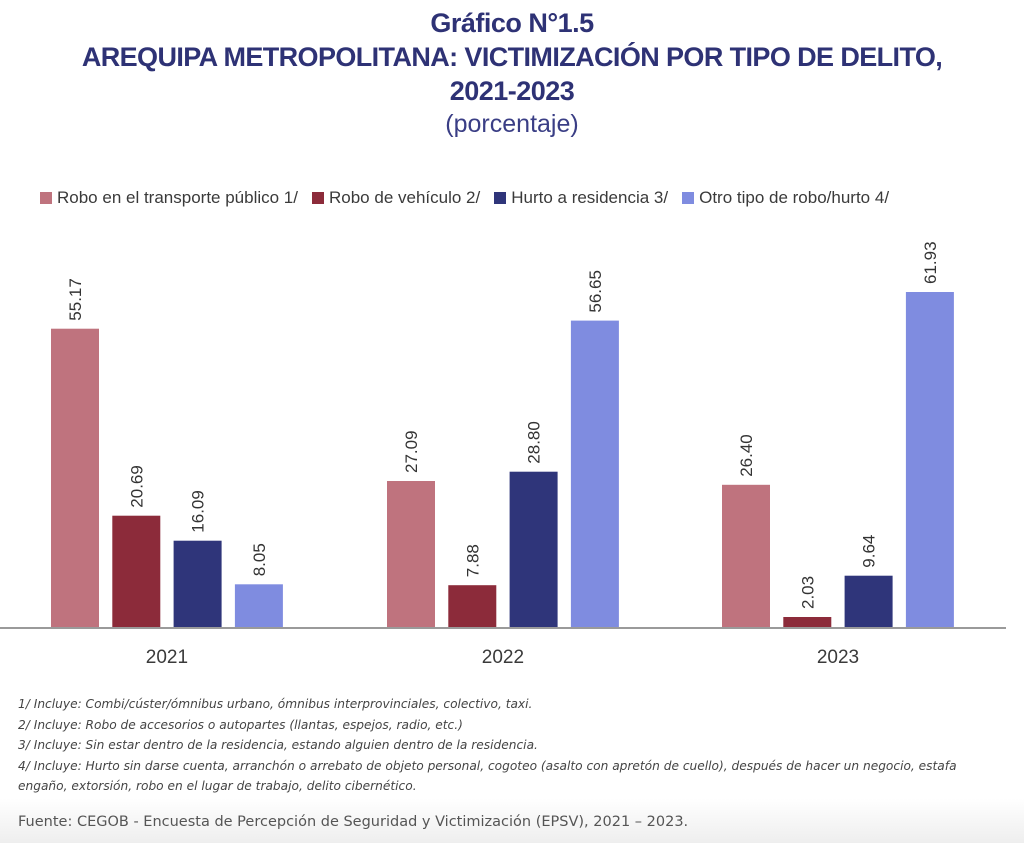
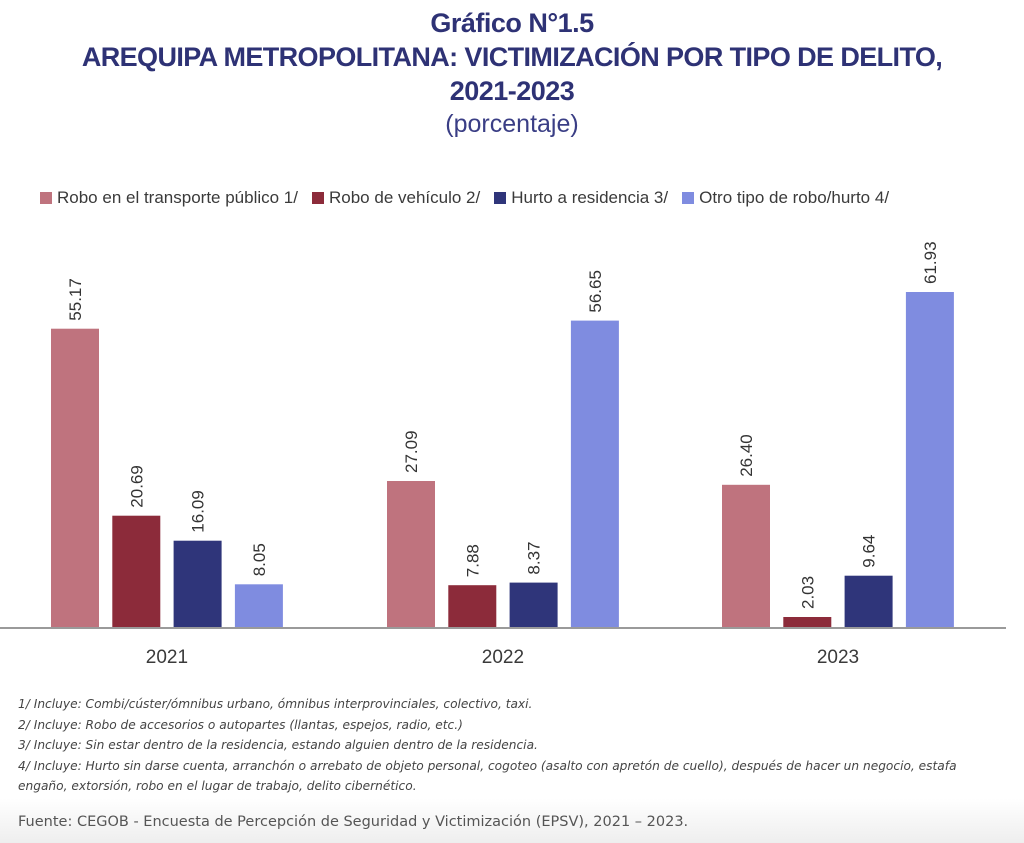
Hurto a residencia 3//2022: 28.80 -> 8.37
